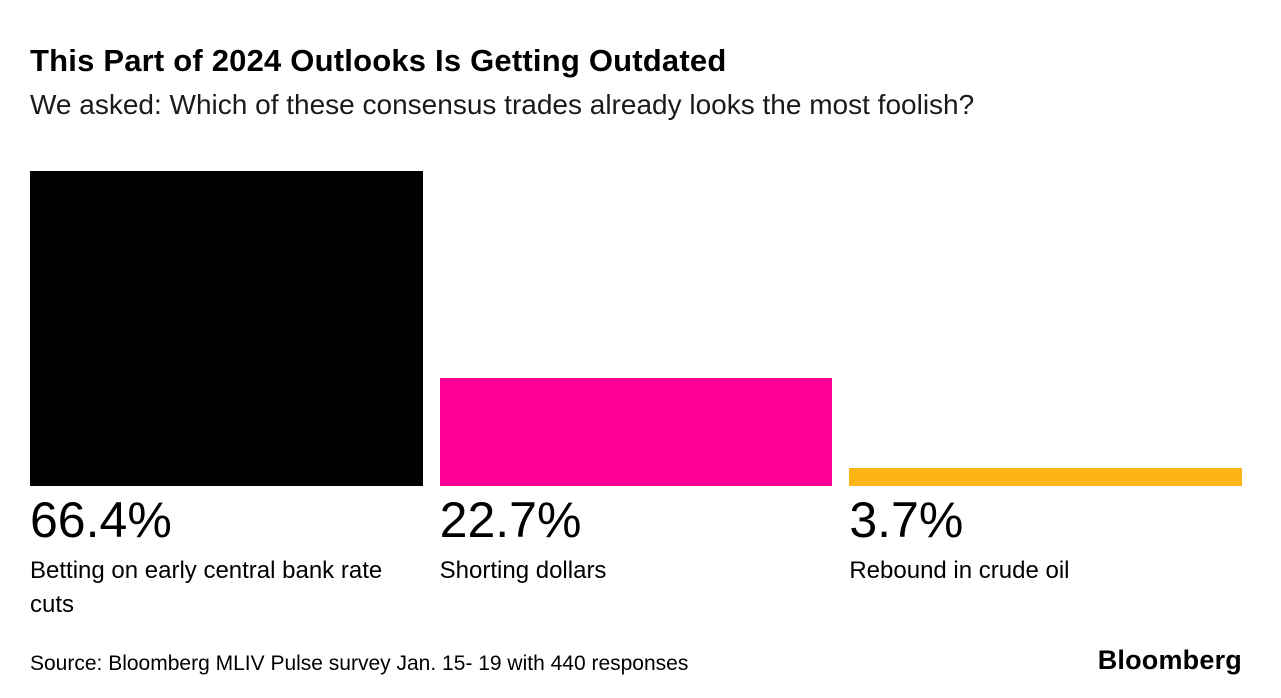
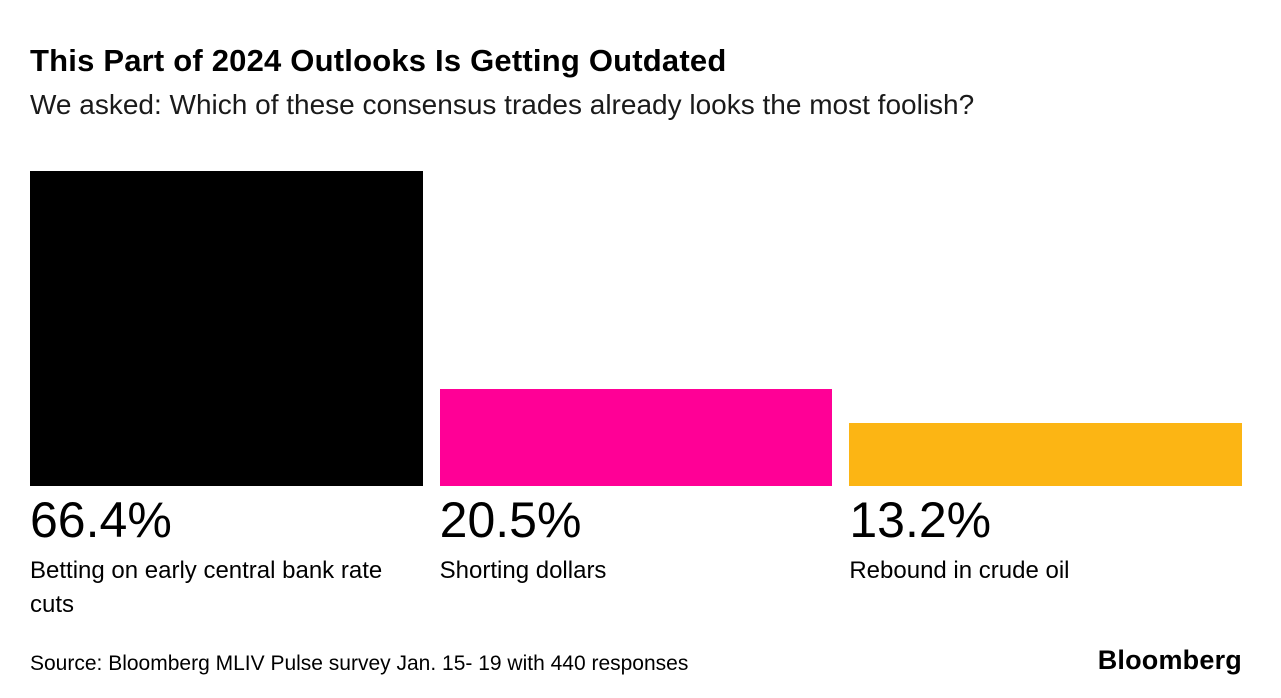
Shorting dollars: 22.7% -> 20.5%
Rebound in crude oil: 3.7% -> 13.2%
